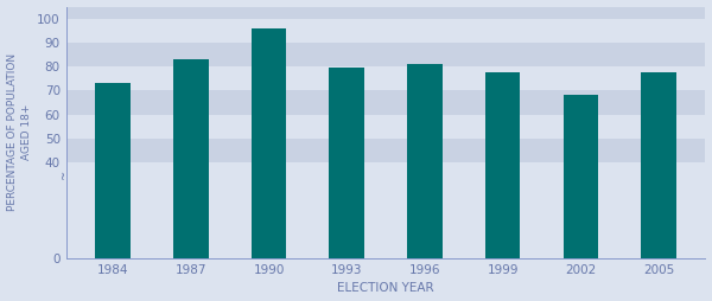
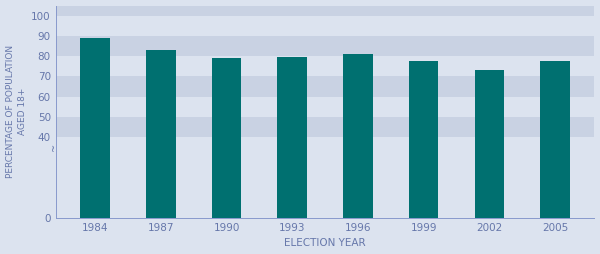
1984: 73.0 -> 89.0
1990: 96.0 -> 79.0
2002: 68.0 -> 73.0
